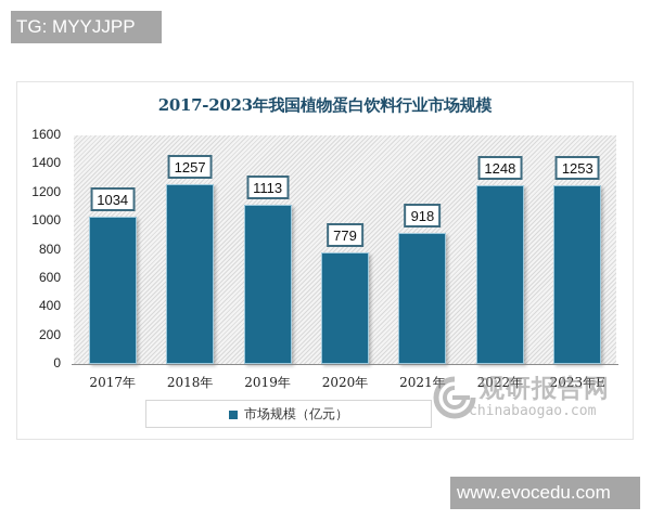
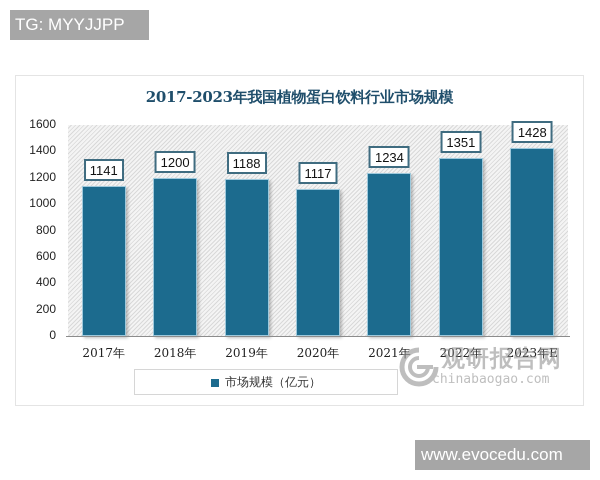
2017年: 1034 -> 1141
2018年: 1257 -> 1200
2019年: 1113 -> 1188
2020年: 779 -> 1117
2021年: 918 -> 1234
2022年: 1248 -> 1351
2023年E: 1253 -> 1428
